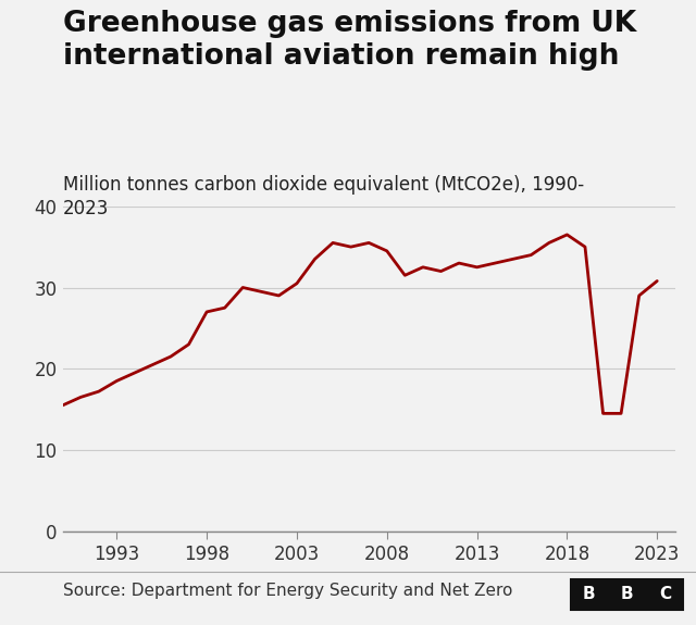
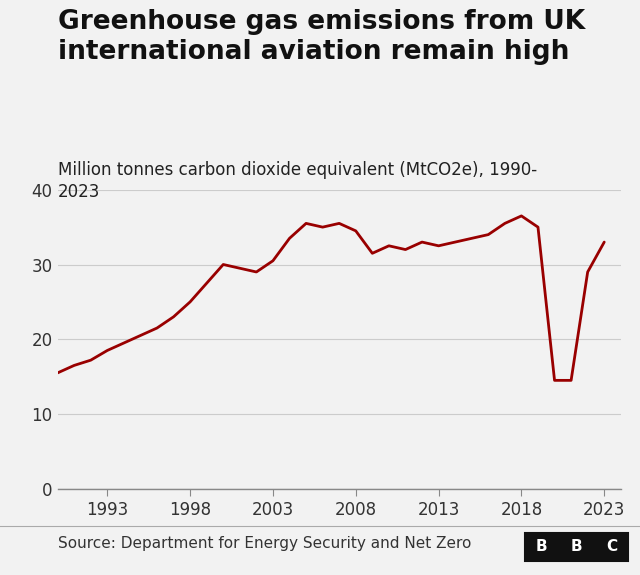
1998: 27.0 -> 25.0
2023: 30.8 -> 33.0
